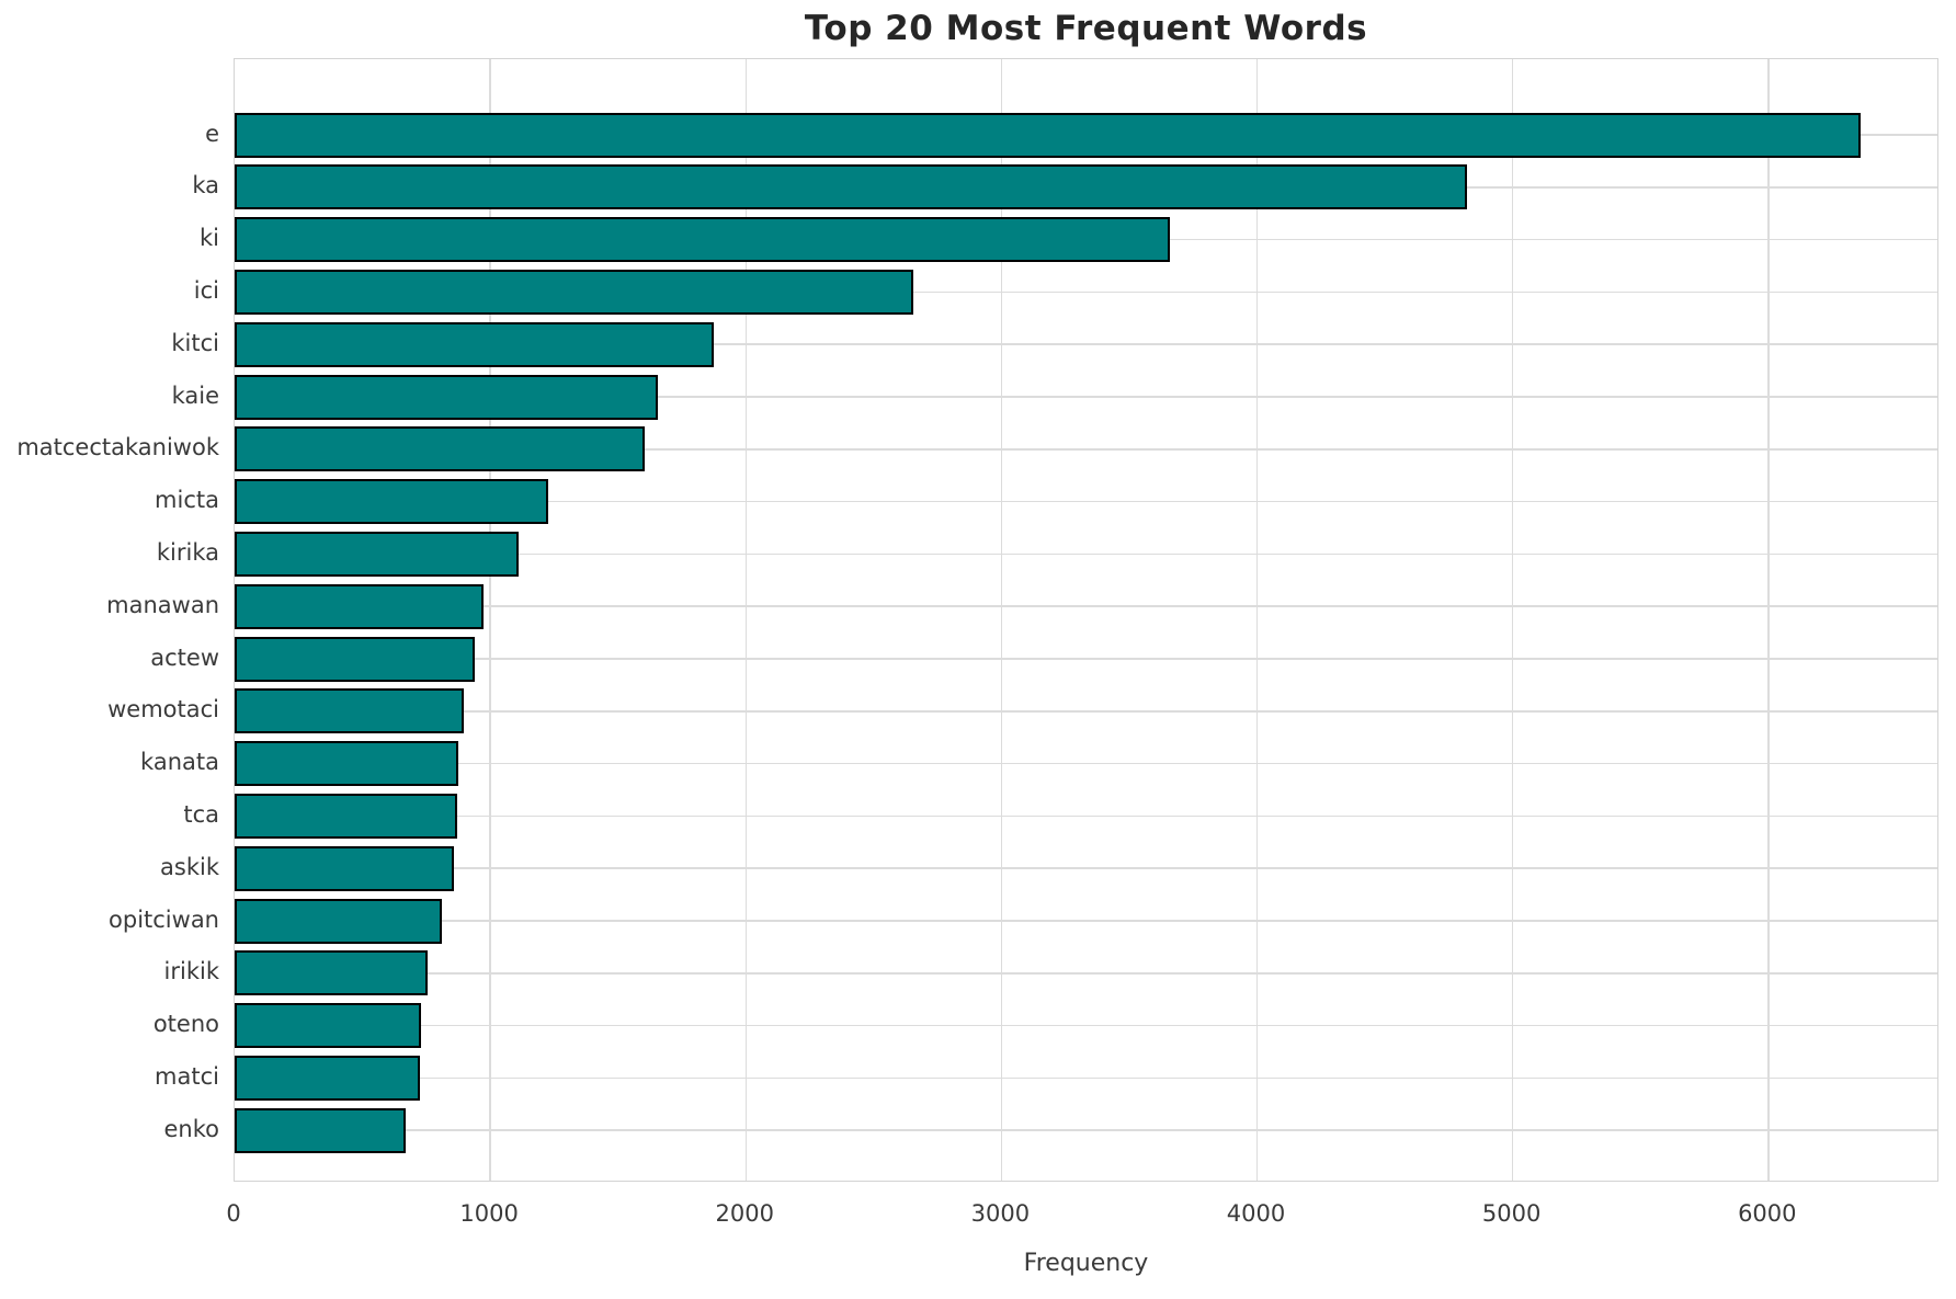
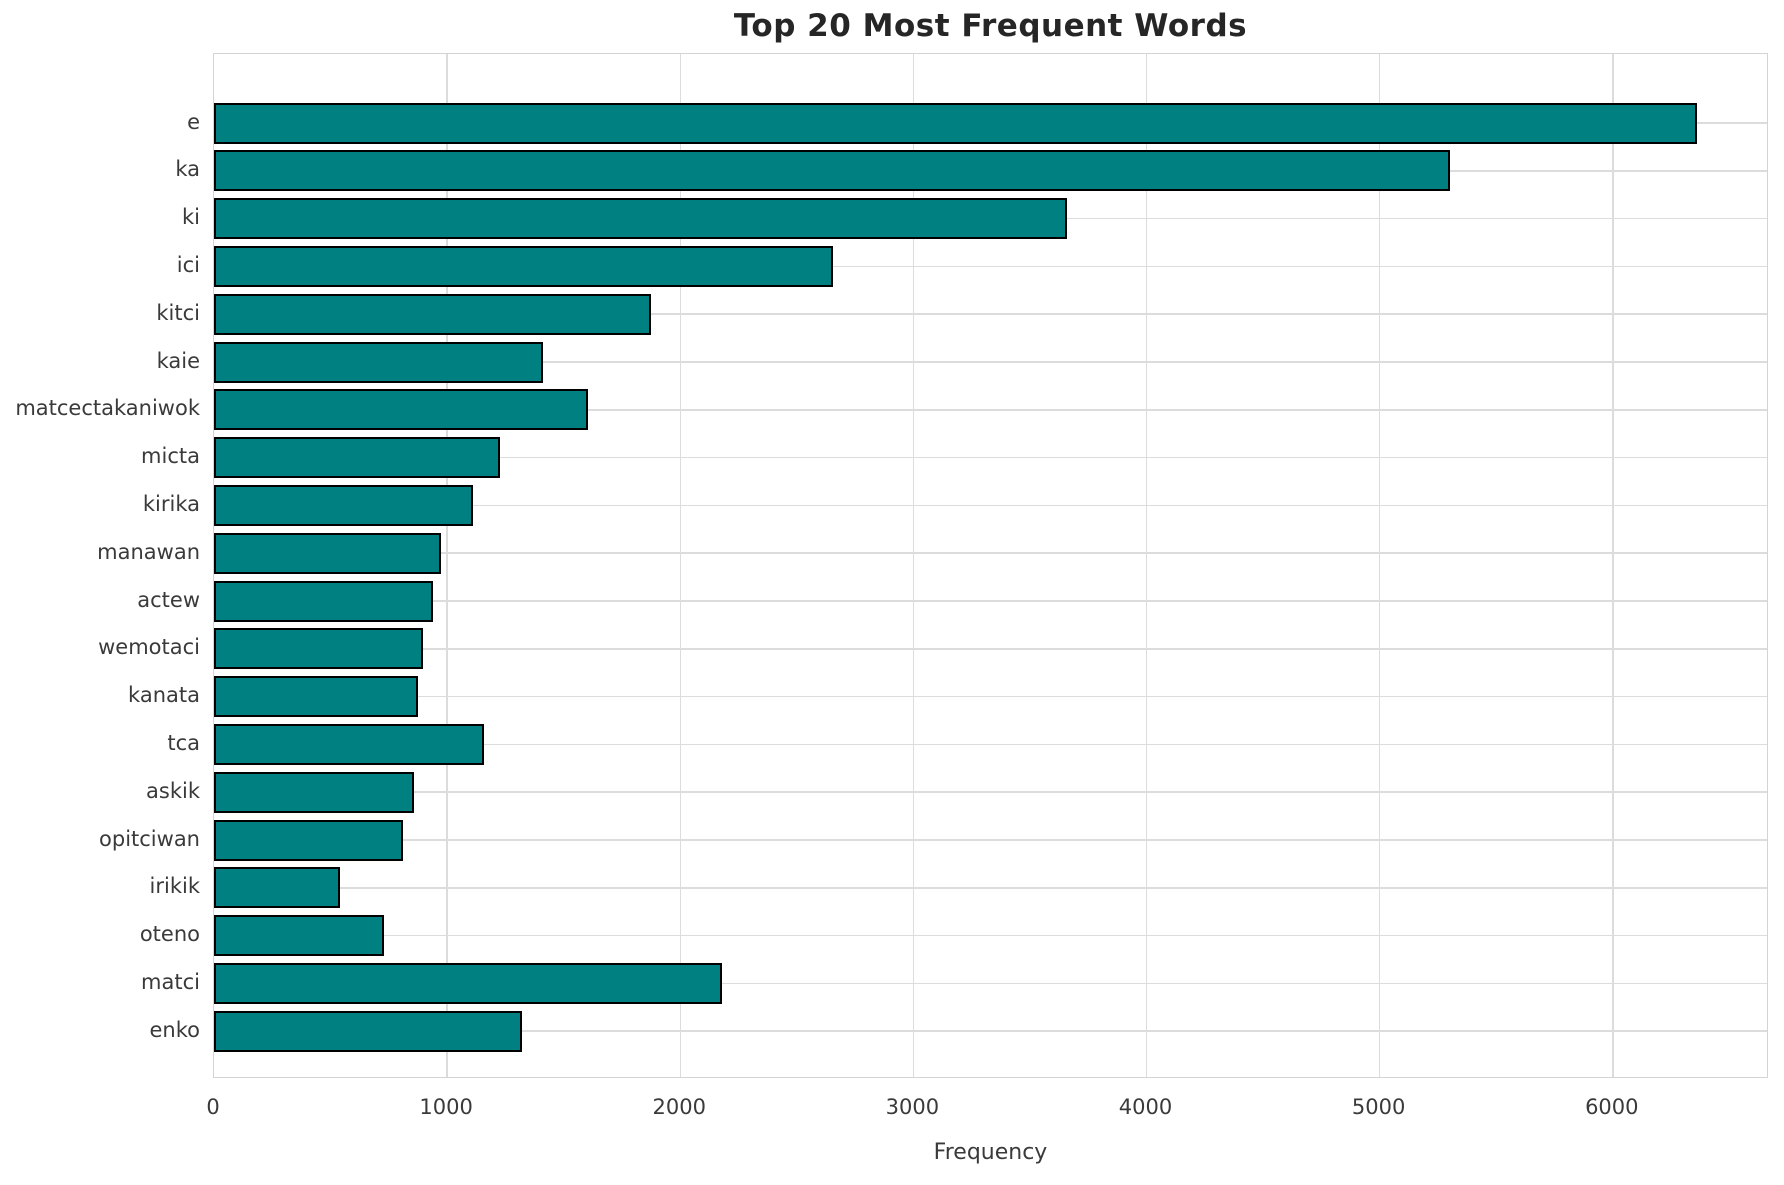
ka: 4820 -> 5300
kaie: 1660 -> 1410
tca: 870 -> 1160
irikik: 760 -> 540
matci: 720 -> 2180
enko: 670 -> 1320
